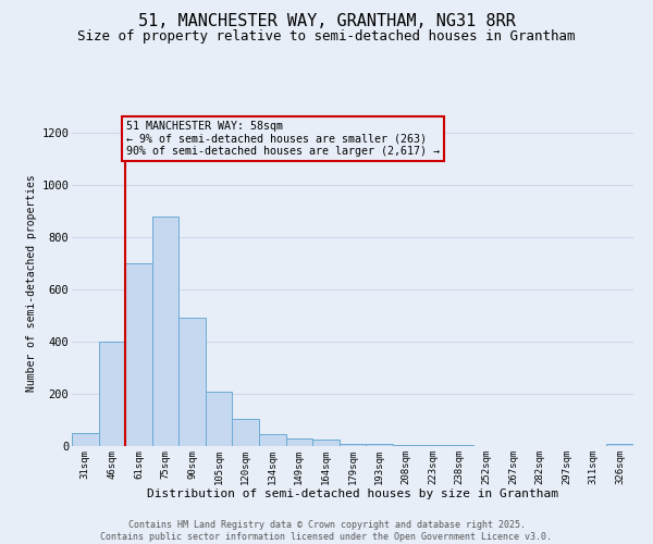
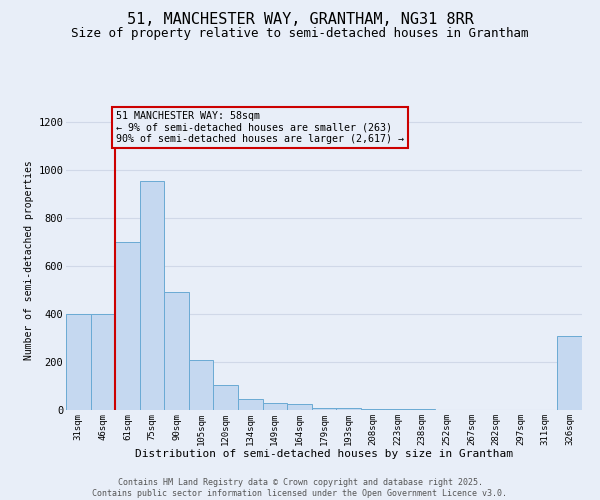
31sqm: 50 -> 400
75sqm: 880 -> 955
326sqm: 10 -> 310
